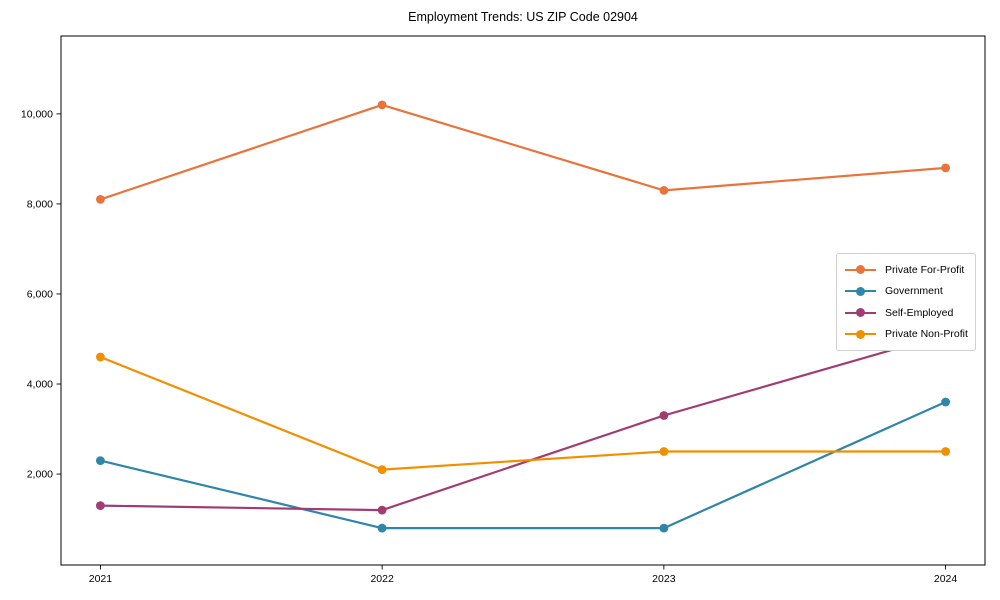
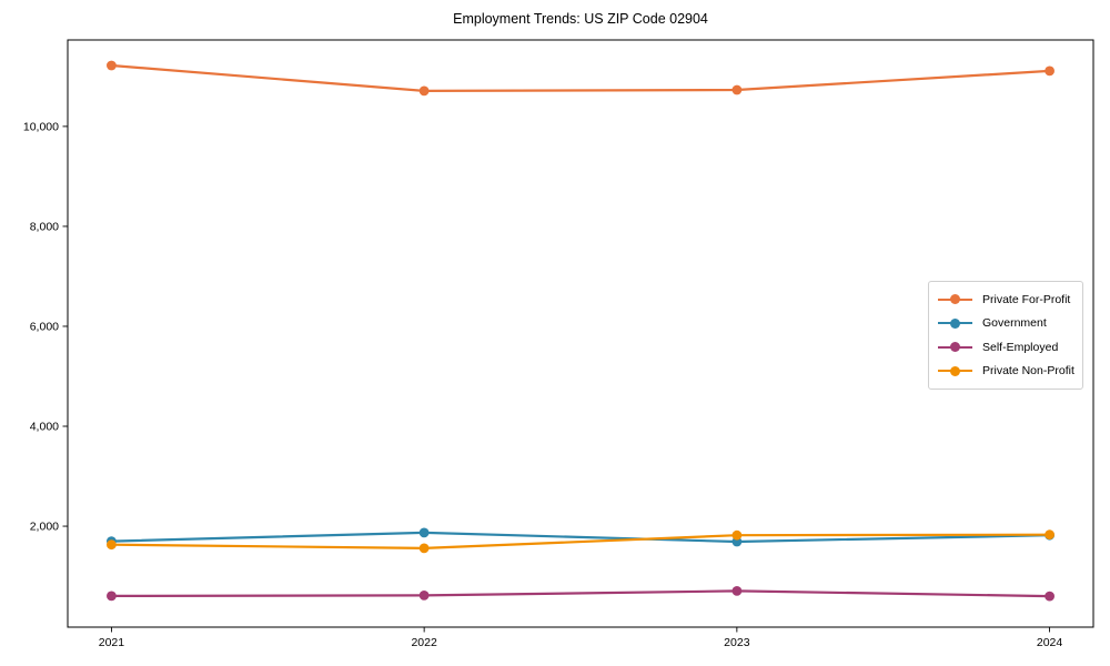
Private For-Profit/2021: 8100 -> 11200
Government/2021: 2300 -> 1700
Self-Employed/2021: 1300 -> 600
Private Non-Profit/2021: 4600 -> 1600
Private For-Profit/2022: 10200 -> 10700
Government/2022: 800 -> 1900
Self-Employed/2022: 1200 -> 600
Private Non-Profit/2022: 2100 -> 1600
Private For-Profit/2023: 8300 -> 10700
Government/2023: 800 -> 1700
Self-Employed/2023: 3300 -> 700
Private Non-Profit/2023: 2500 -> 1800
Private For-Profit/2024: 8800 -> 11100
Government/2024: 3600 -> 1800
Self-Employed/2024: 5100 -> 600
Private Non-Profit/2024: 2500 -> 1800
